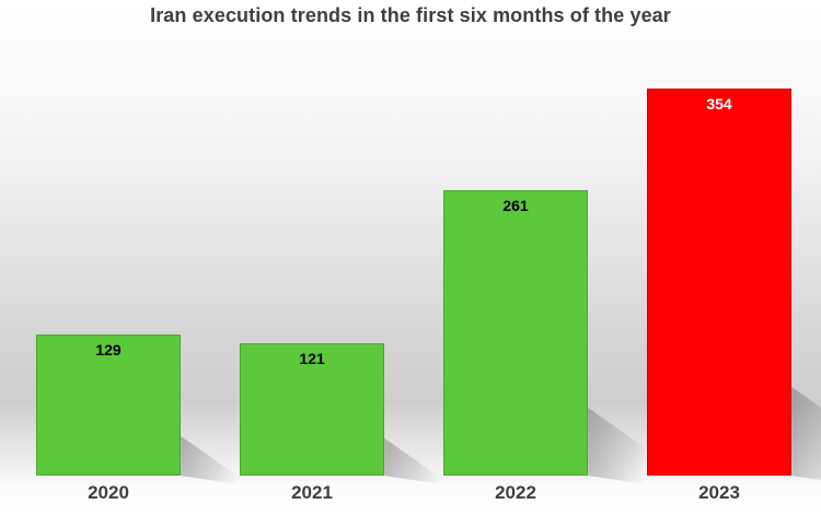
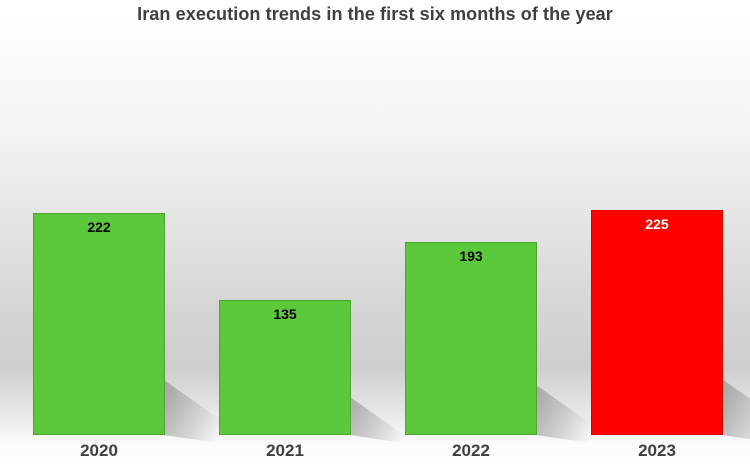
2020: 129 -> 222
2021: 121 -> 135
2022: 261 -> 193
2023: 354 -> 225
